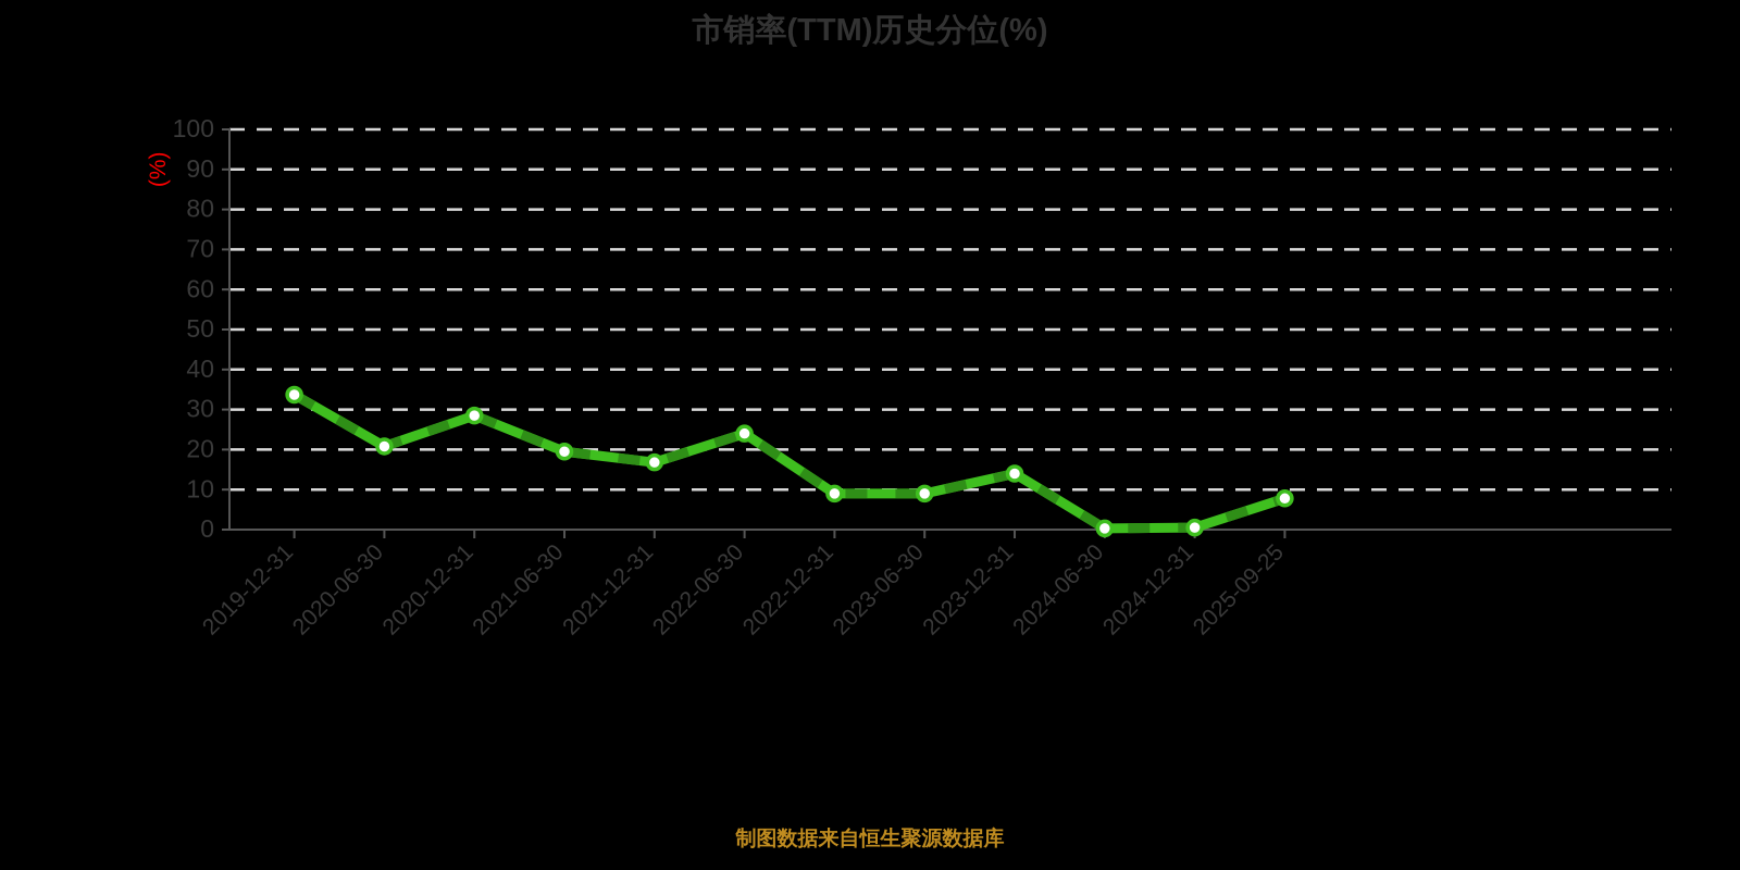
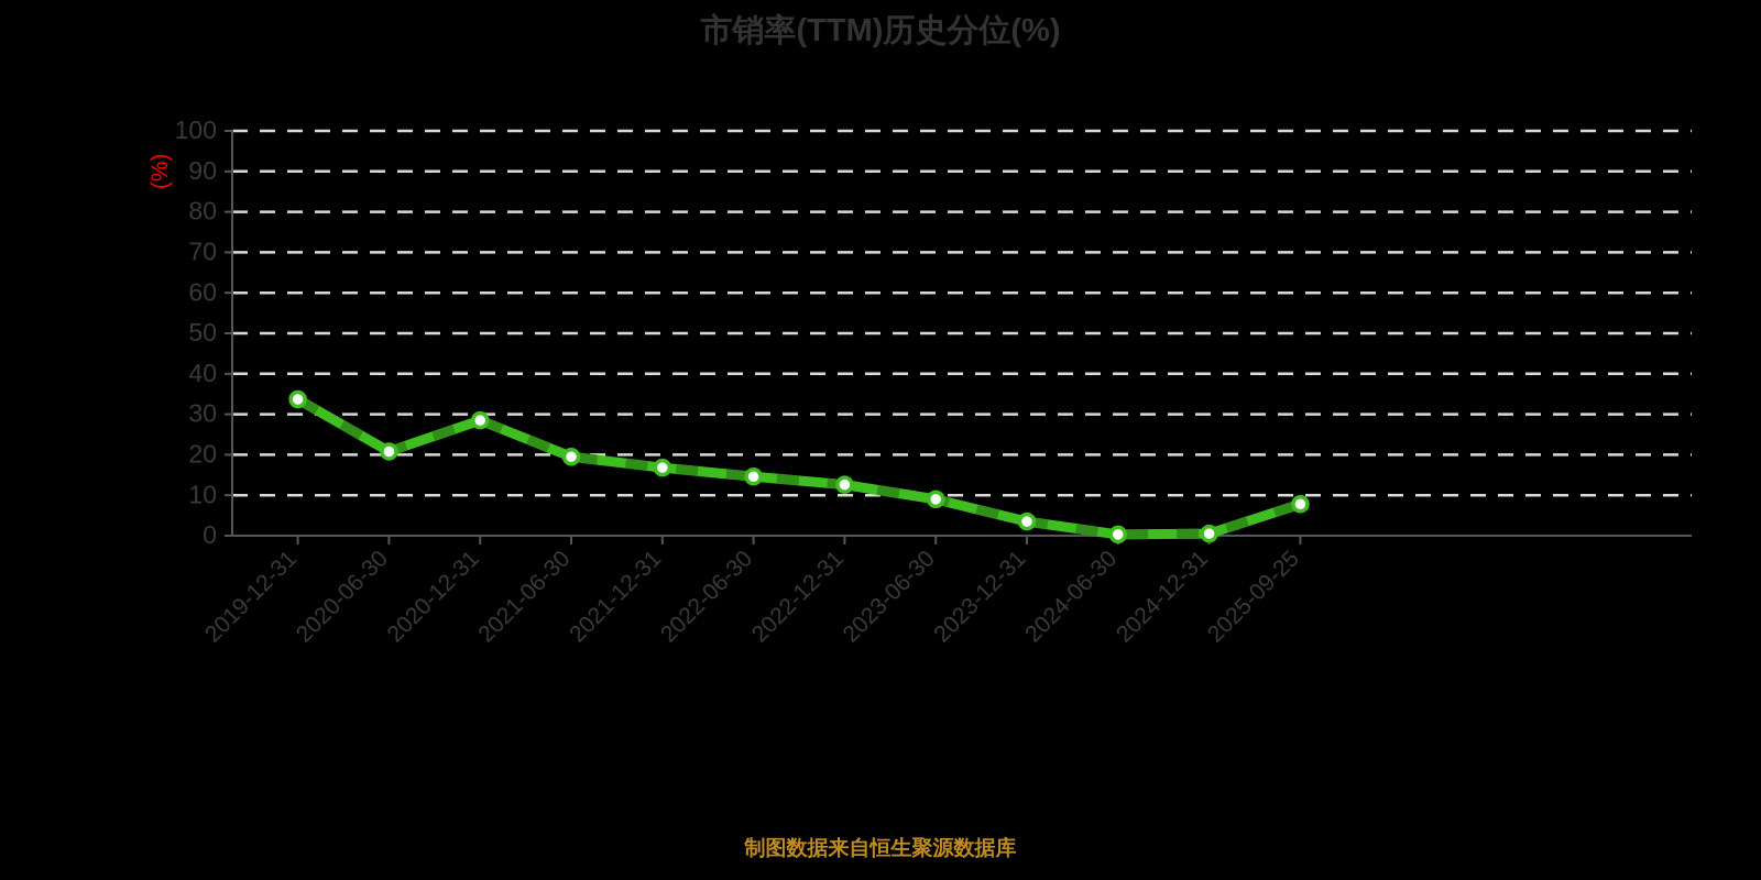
2022-06-30: 24 -> 15
2022-12-31: 9 -> 13
2023-12-31: 14 -> 4
